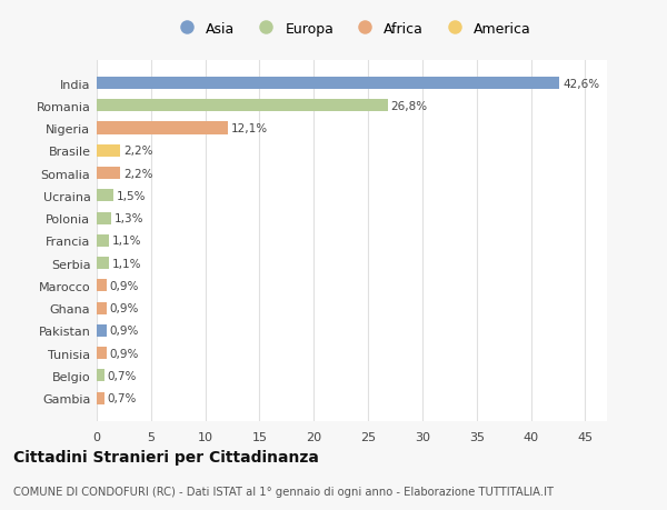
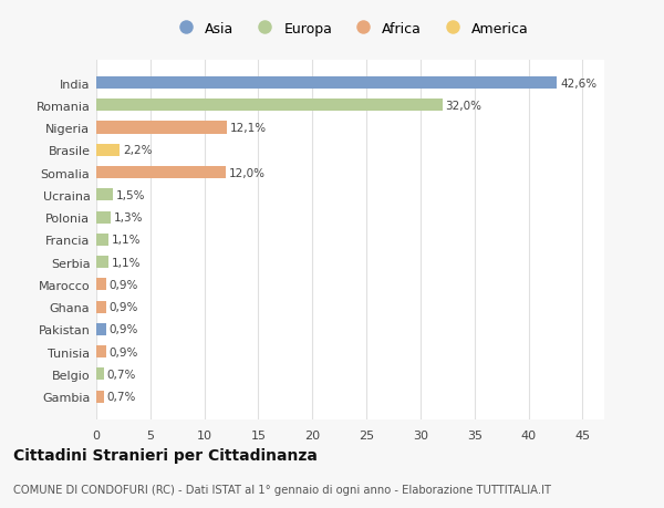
Romania: 26,8% -> 32,0%
Somalia: 2,2% -> 12,0%
